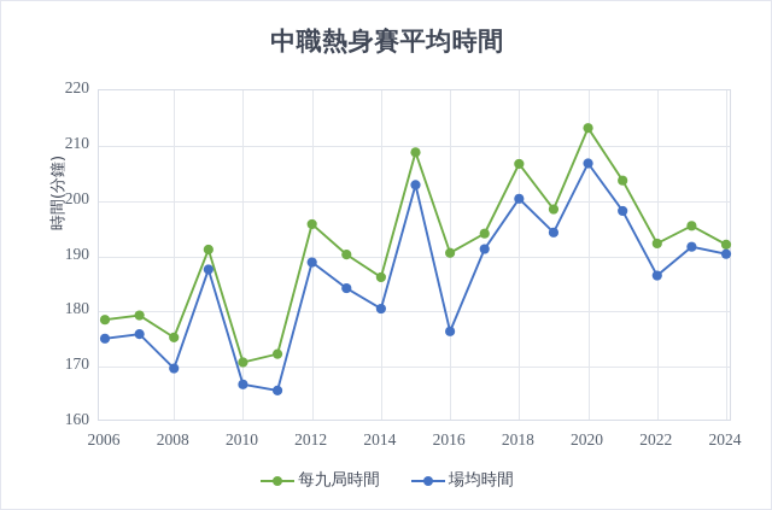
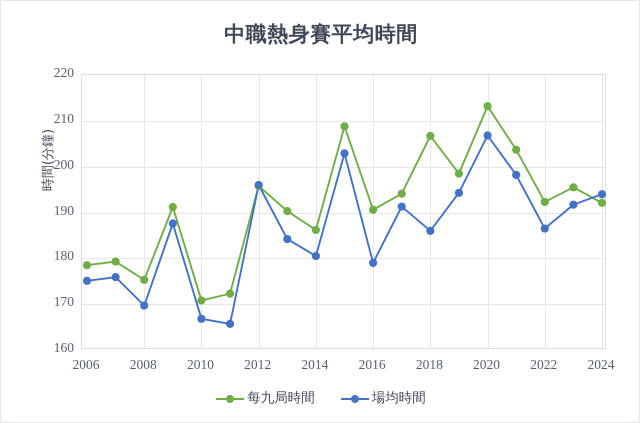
場均時間/2012: 189 -> 196
場均時間/2016: 176 -> 179
場均時間/2018: 200 -> 186
場均時間/2024: 190 -> 194
